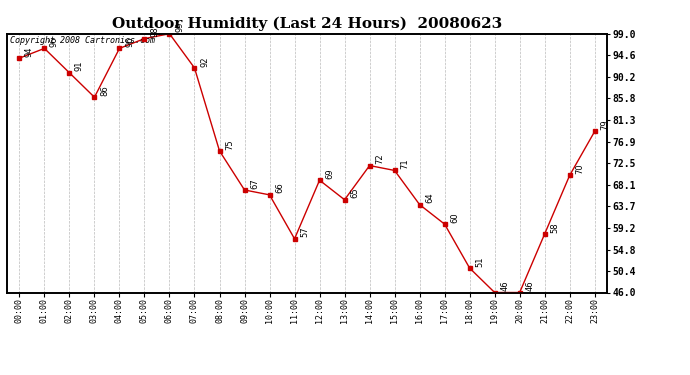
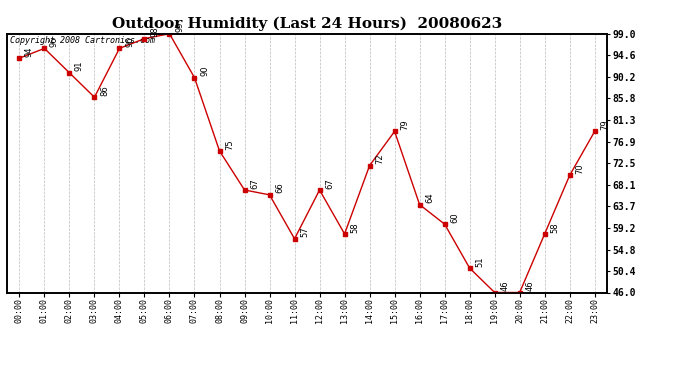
07:00: 92 -> 90
12:00: 69 -> 67
13:00: 65 -> 58
15:00: 71 -> 79
